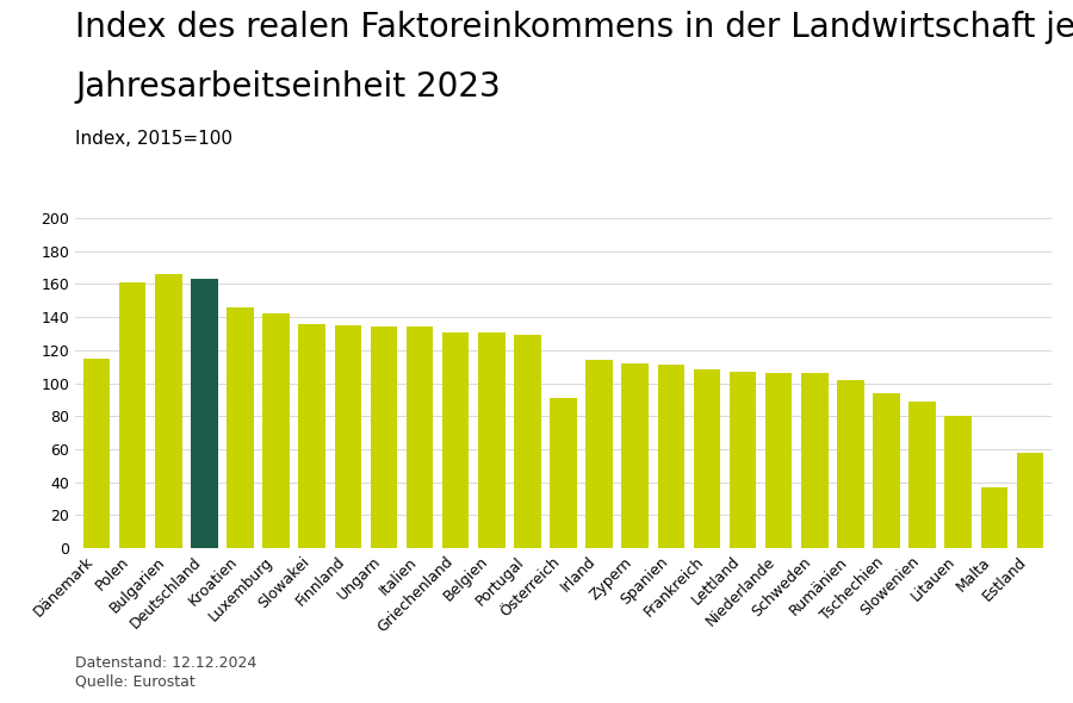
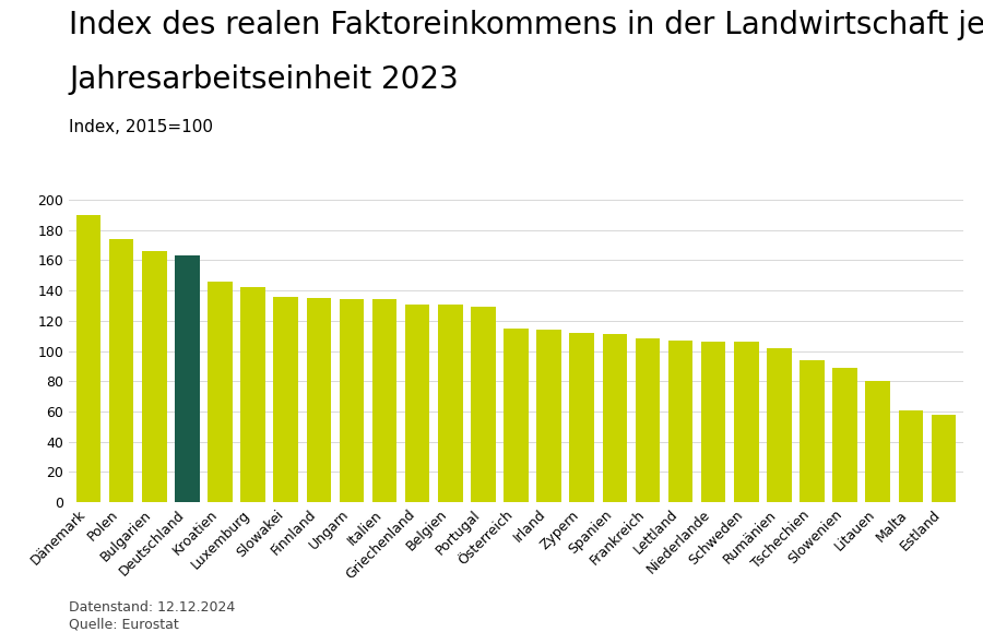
Dänemark: 115 -> 190
Polen: 161 -> 174
Österreich: 91 -> 115
Malta: 37 -> 61
